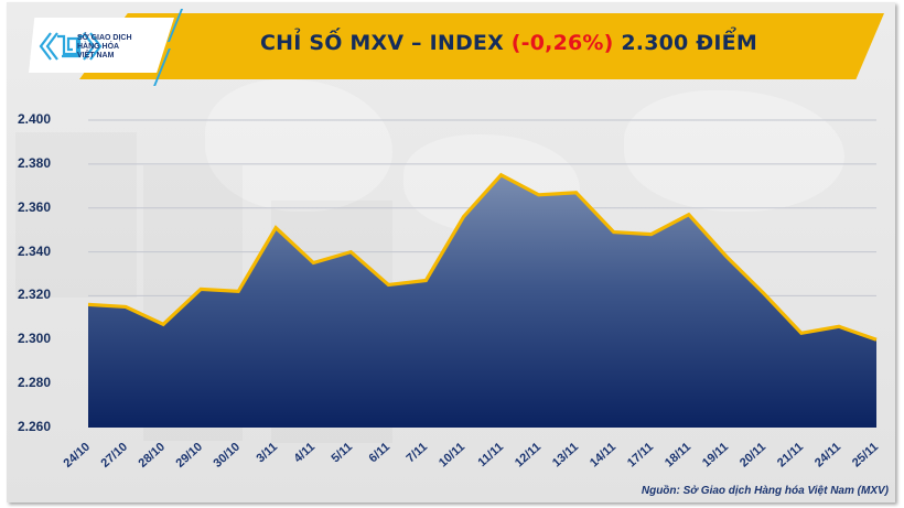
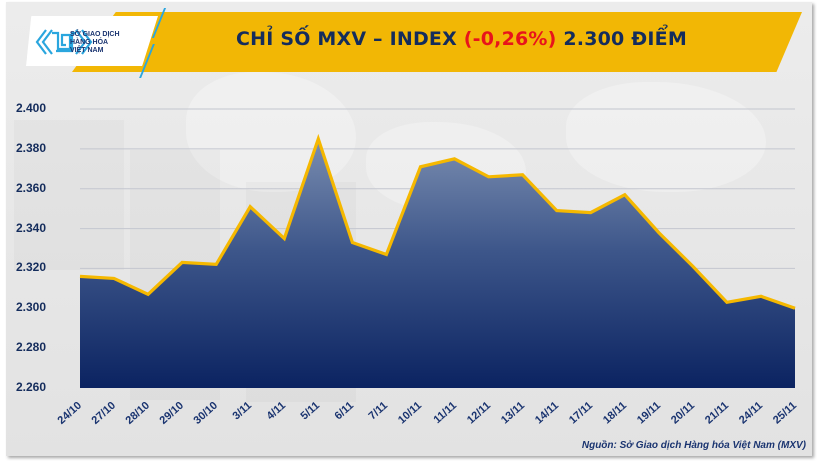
5/11: 2340 -> 2385
6/11: 2325 -> 2333
10/11: 2356 -> 2371
